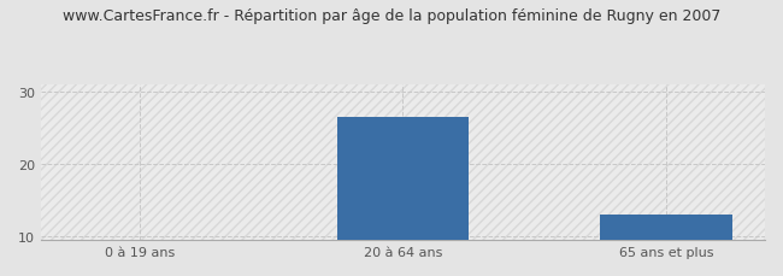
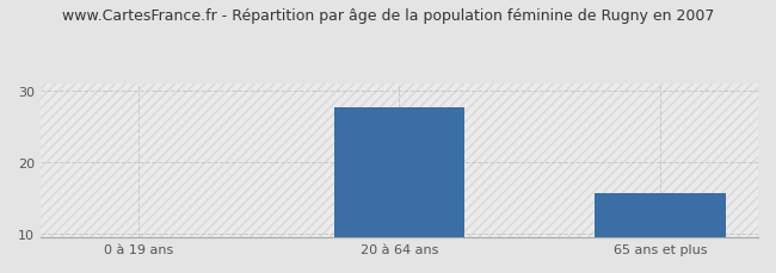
20 à 64 ans: 26.5 -> 27.6
65 ans et plus: 13.0 -> 15.6
